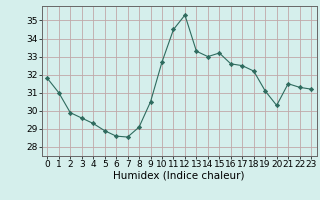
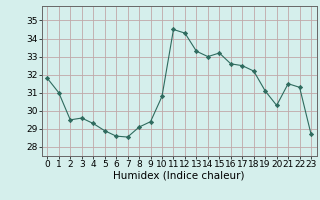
2: 29.9 -> 29.5
9: 30.5 -> 29.4
10: 32.7 -> 30.8
12: 35.3 -> 34.3
23: 31.2 -> 28.7
